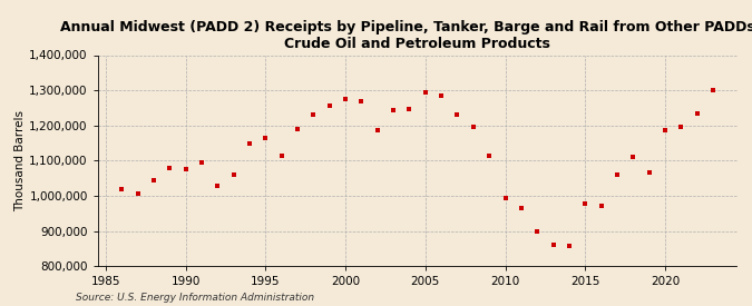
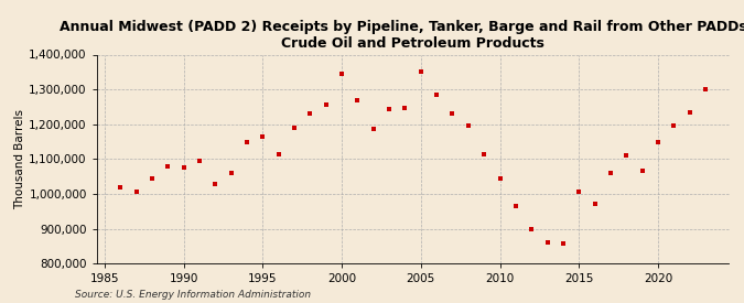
2000: 1,275,000 -> 1,345,000
2005: 1,295,000 -> 1,350,000
2010: 995,000 -> 1,045,000
2015: 978,000 -> 1,005,000
2020: 1,185,000 -> 1,150,000
